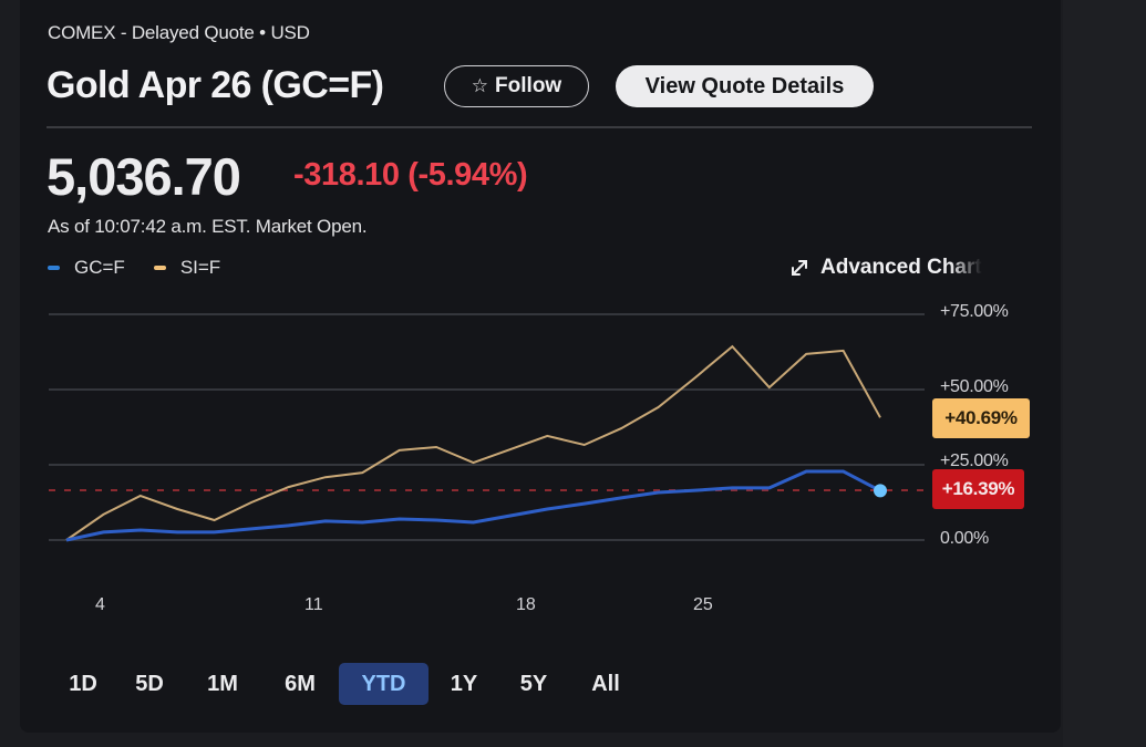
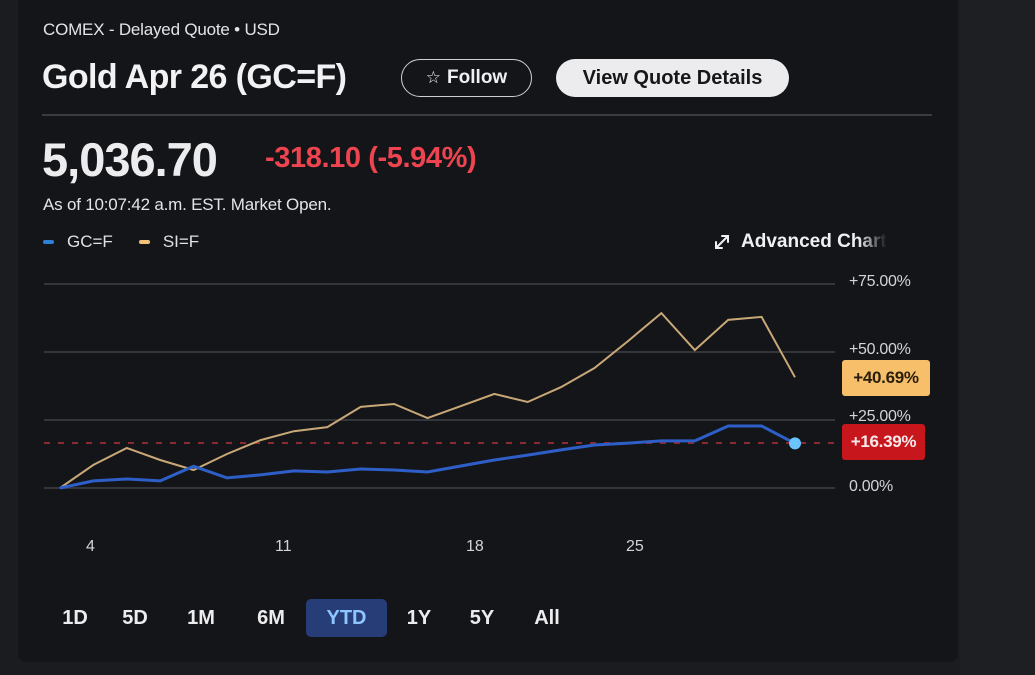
GC=F/4: 3% -> 8%
